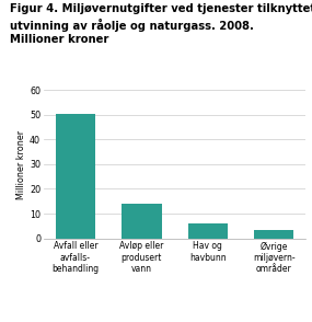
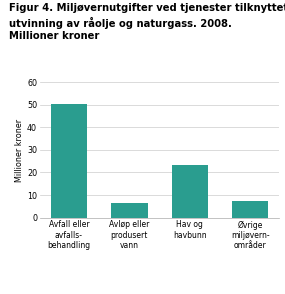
Avløp eller produsert vann: 14.0 -> 6.5
Hav og havbunn: 6.0 -> 23.5
Øvrige miljøvern- områder: 3.5 -> 7.5
